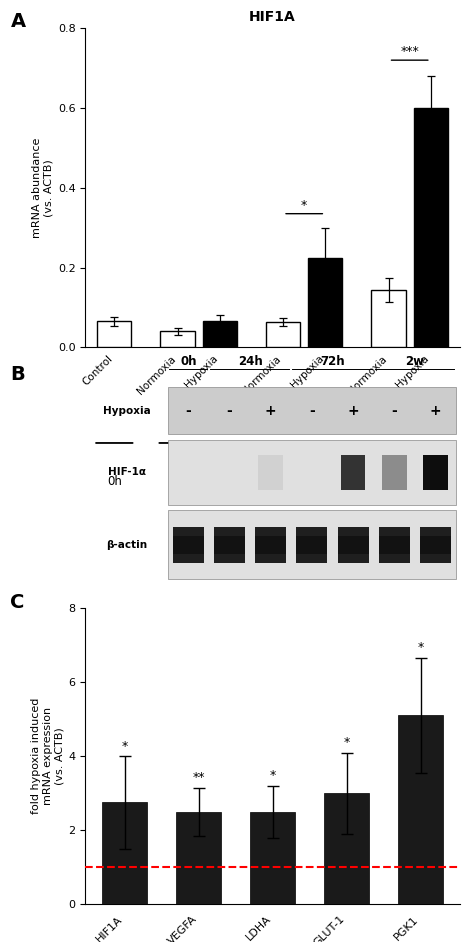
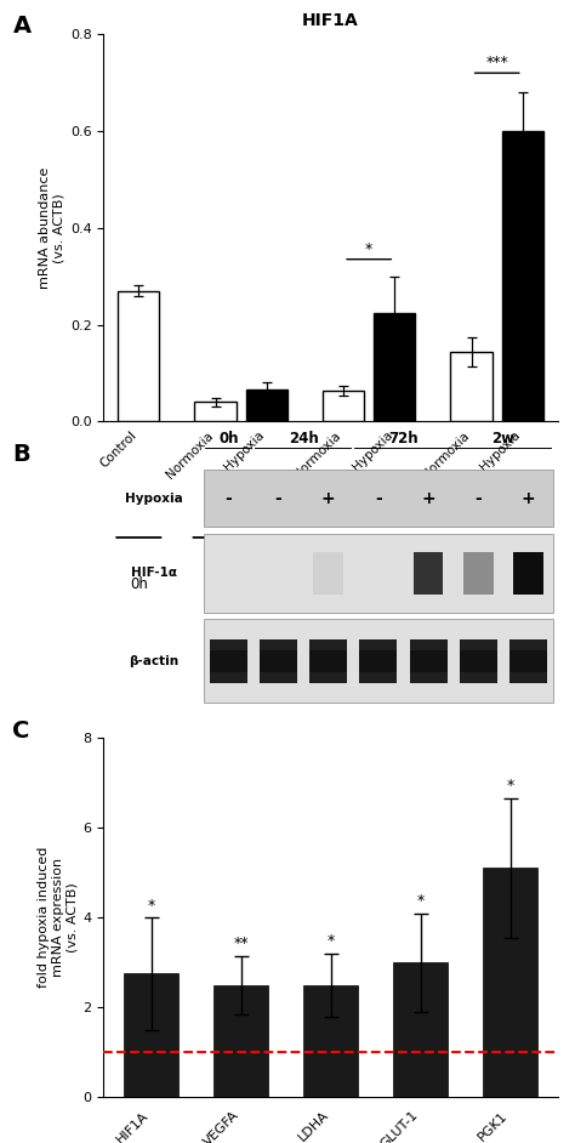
HIF1A/Control: 0.065 -> 0.270
